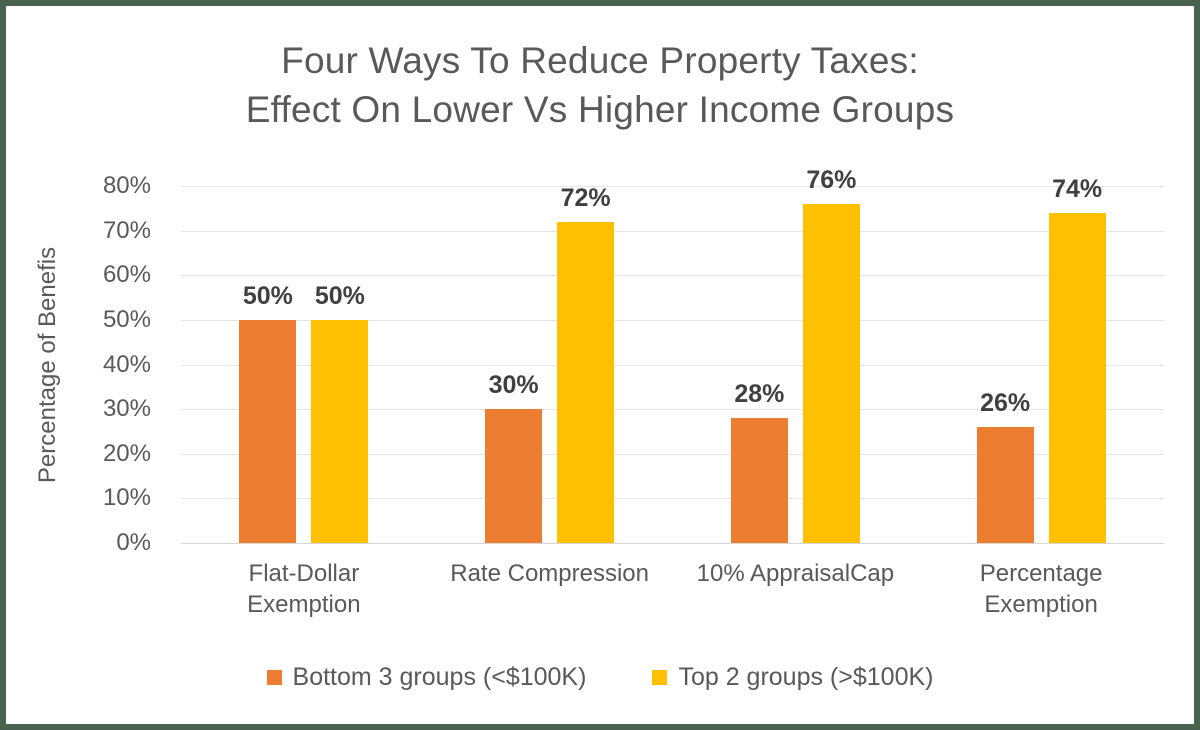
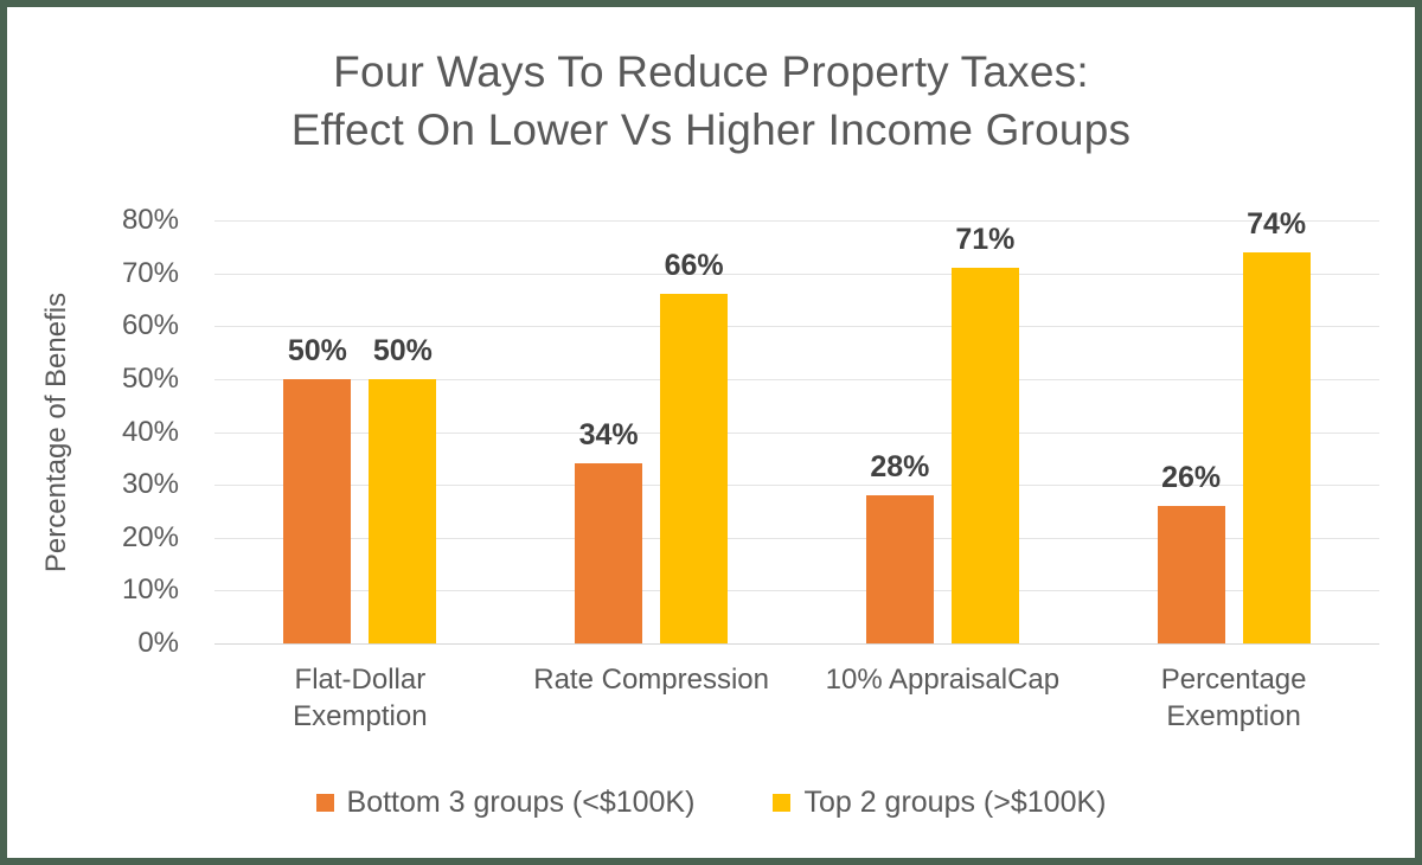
Bottom 3 groups (<$100K)/Rate Compression: 30% -> 34%
Top 2 groups (>$100K)/Rate Compression: 72% -> 66%
Top 2 groups (>$100K)/10% AppraisalCap: 76% -> 71%
